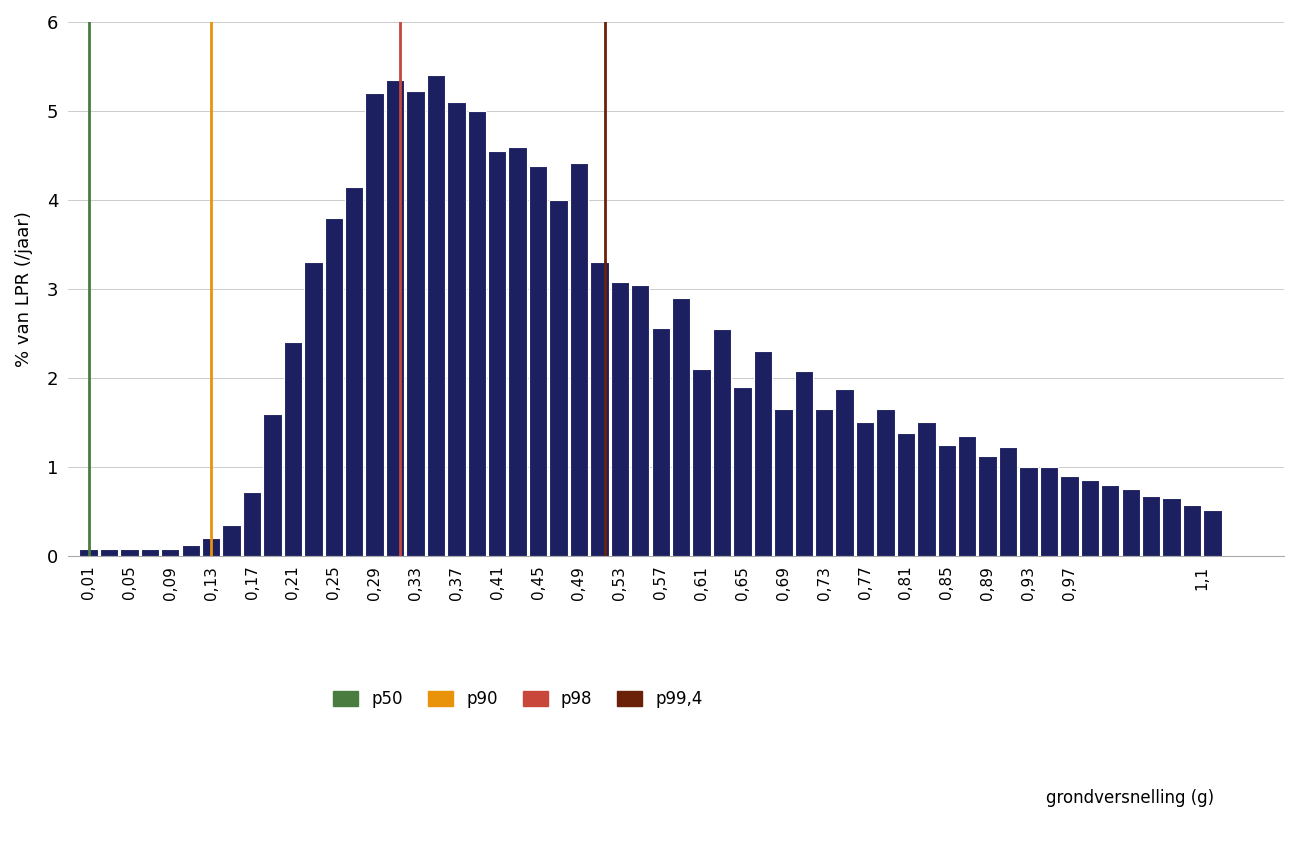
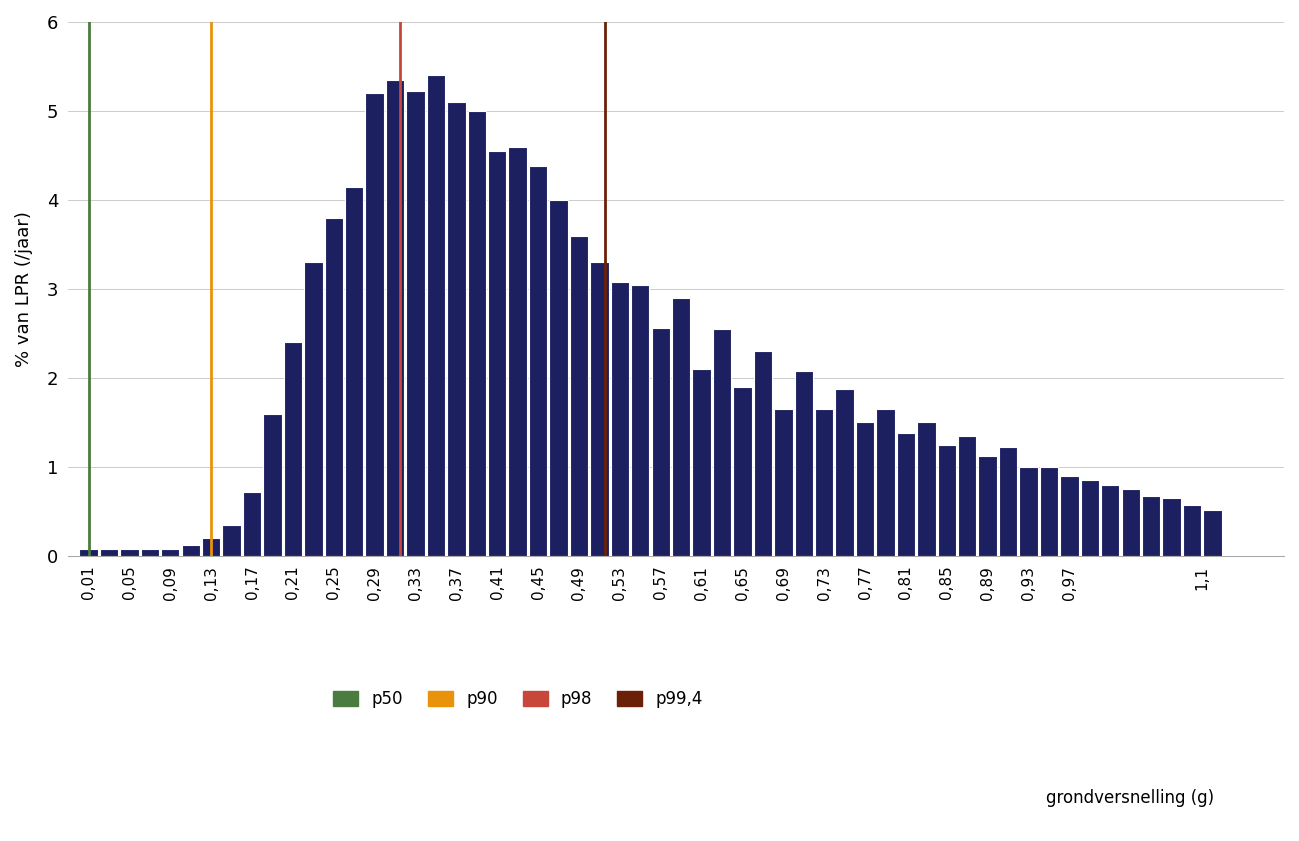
0,49: 4.42 -> 3.60
